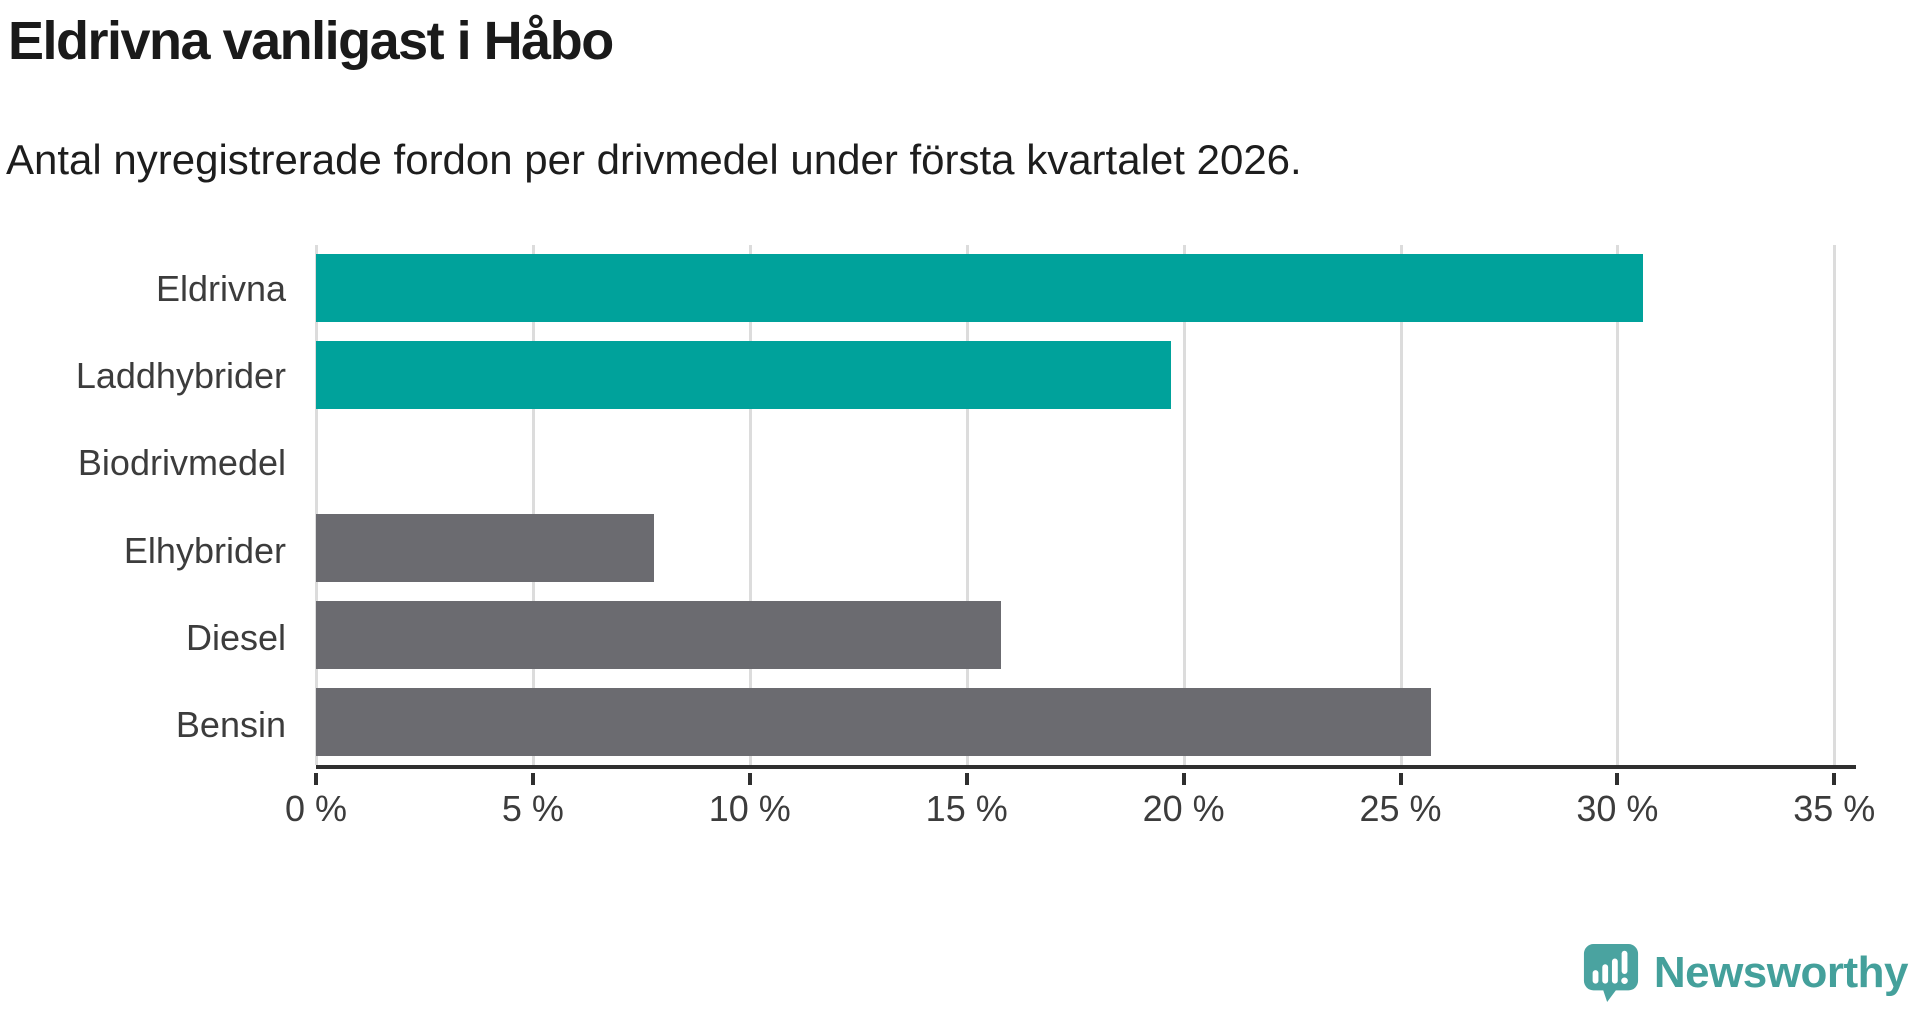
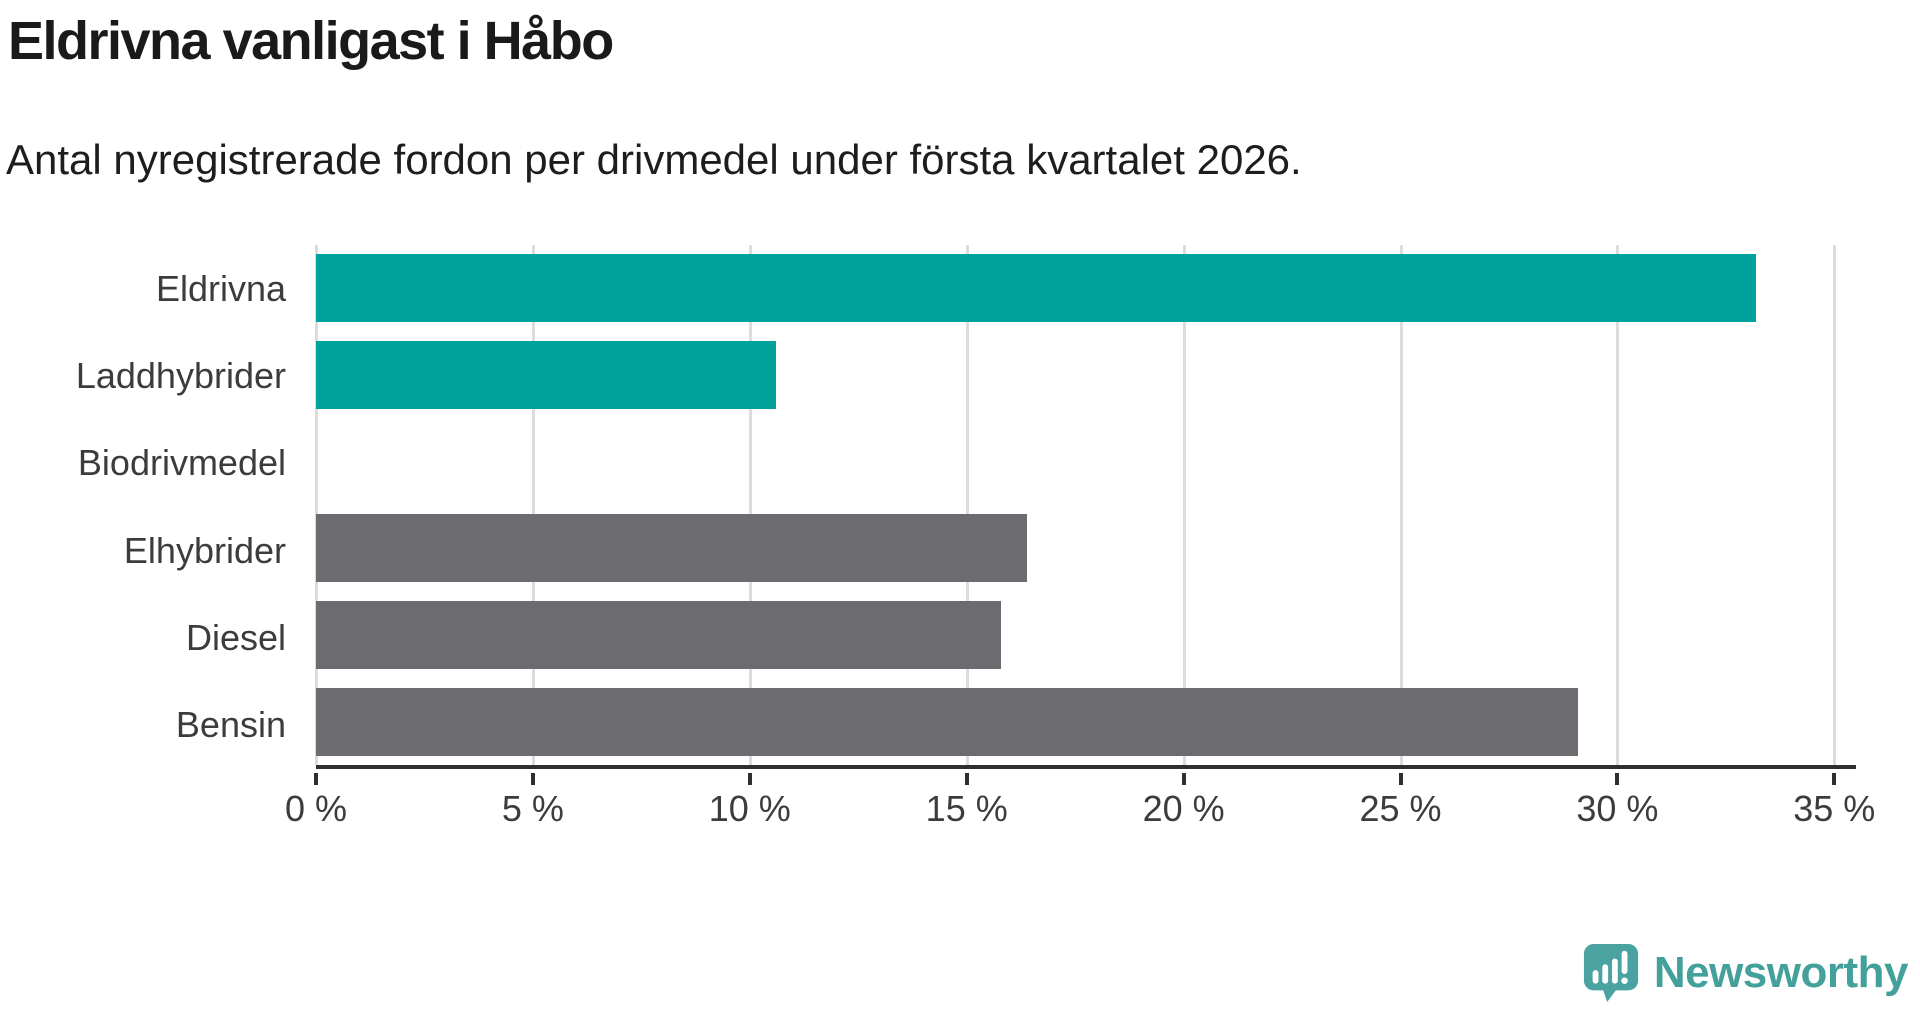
Eldrivna: 30.6% -> 33.2%
Laddhybrider: 19.7% -> 10.6%
Elhybrider: 7.8% -> 16.4%
Bensin: 25.7% -> 29.1%
